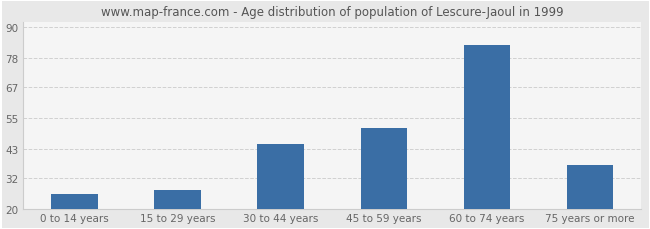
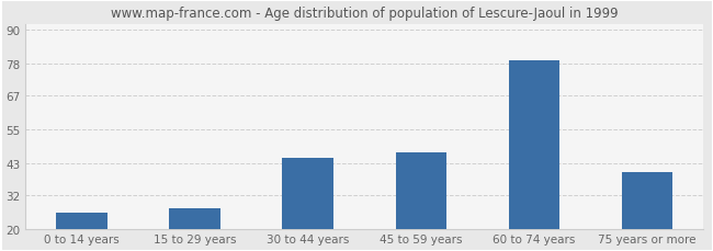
45 to 59 years: 51.0 -> 47.0
60 to 74 years: 83.0 -> 79.0
75 years or more: 37.0 -> 40.0
